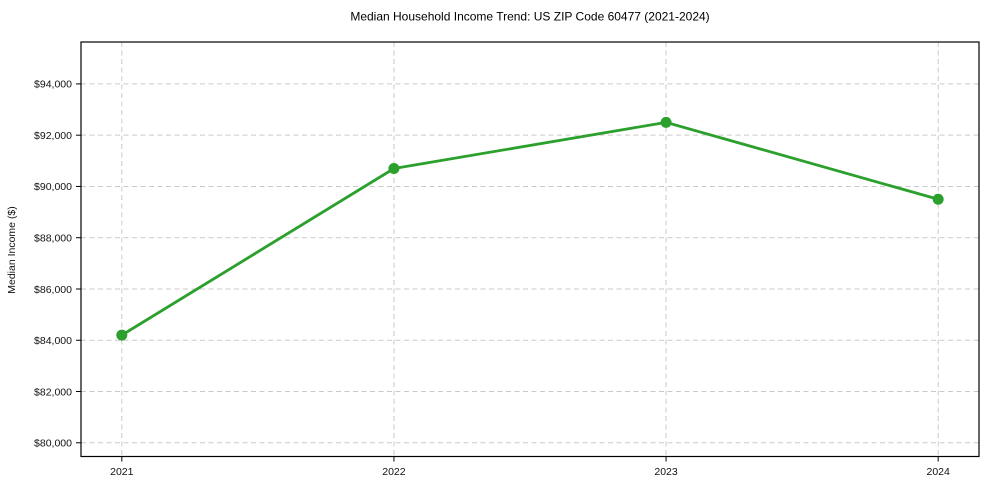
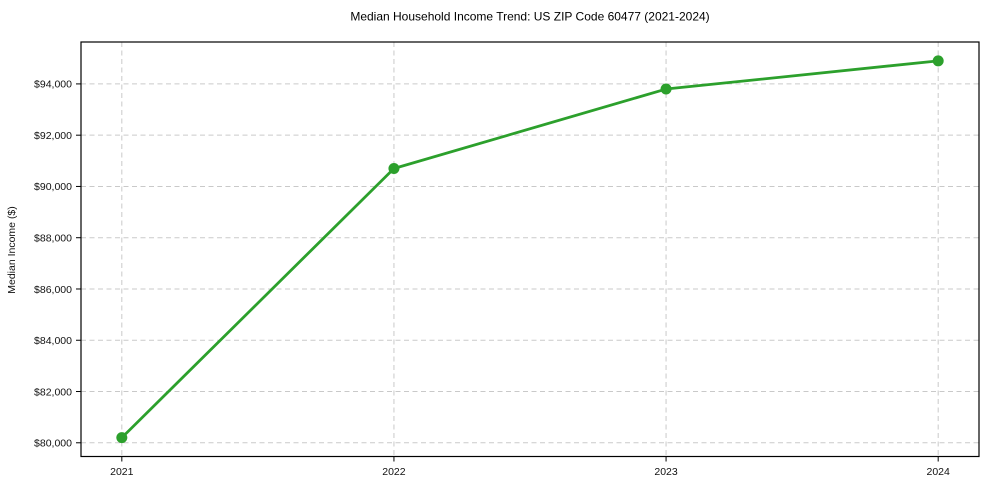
2021: $84200 -> $80200
2023: $92500 -> $93800
2024: $89500 -> $94900
